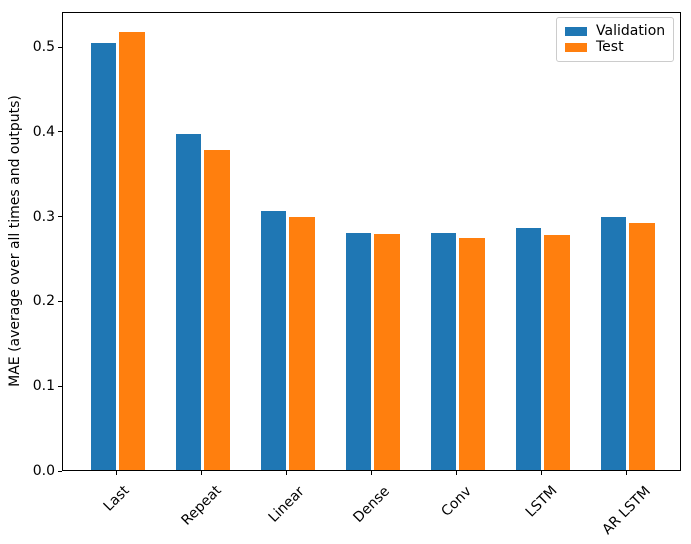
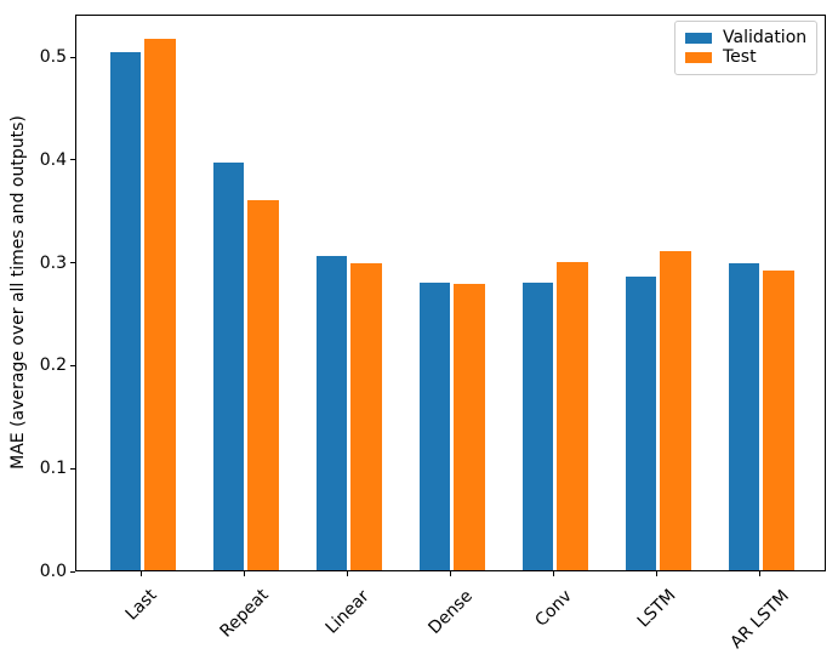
Test/Repeat: 0.38 -> 0.36
Test/Conv: 0.27 -> 0.30
Test/LSTM: 0.28 -> 0.31
